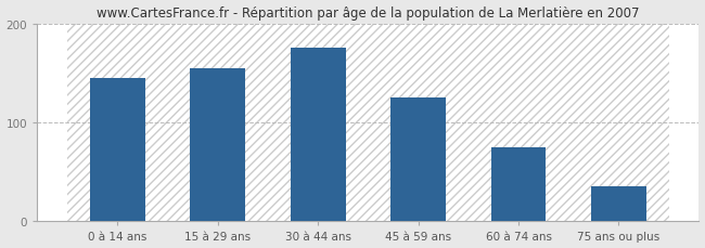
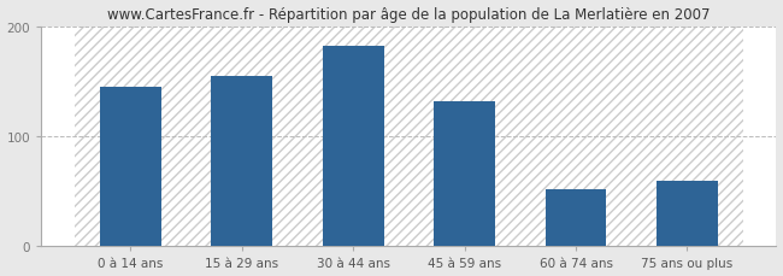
30 à 44 ans: 175 -> 182
45 à 59 ans: 125 -> 132
60 à 74 ans: 75 -> 52
75 ans ou plus: 35 -> 60
